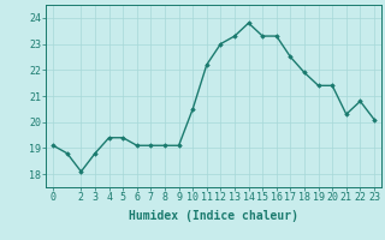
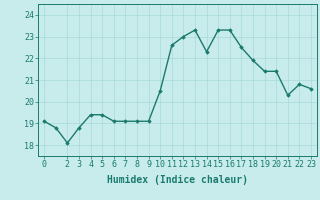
11: 22.2 -> 22.6
14: 23.8 -> 22.3
23: 20.1 -> 20.6
